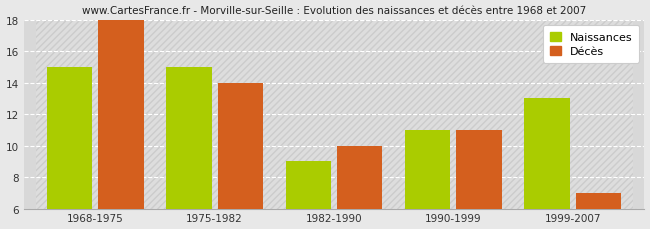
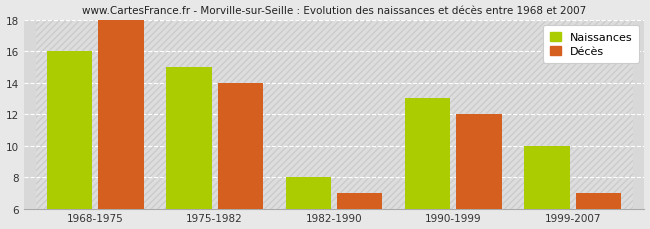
Naissances/1968-1975: 15 -> 16
Naissances/1982-1990: 9 -> 8
Décès/1982-1990: 10 -> 7
Naissances/1990-1999: 11 -> 13
Décès/1990-1999: 11 -> 12
Naissances/1999-2007: 13 -> 10
